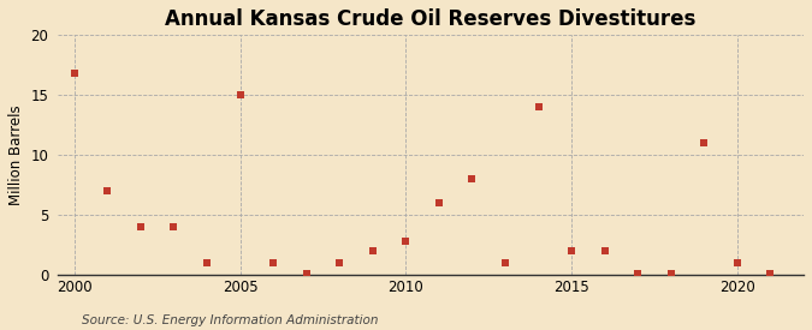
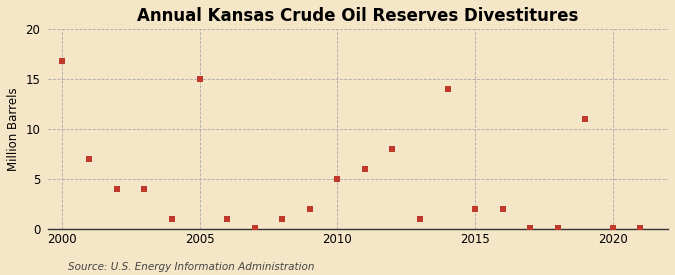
2010: 2.8 -> 5.0
2020: 1.0 -> 0.1
